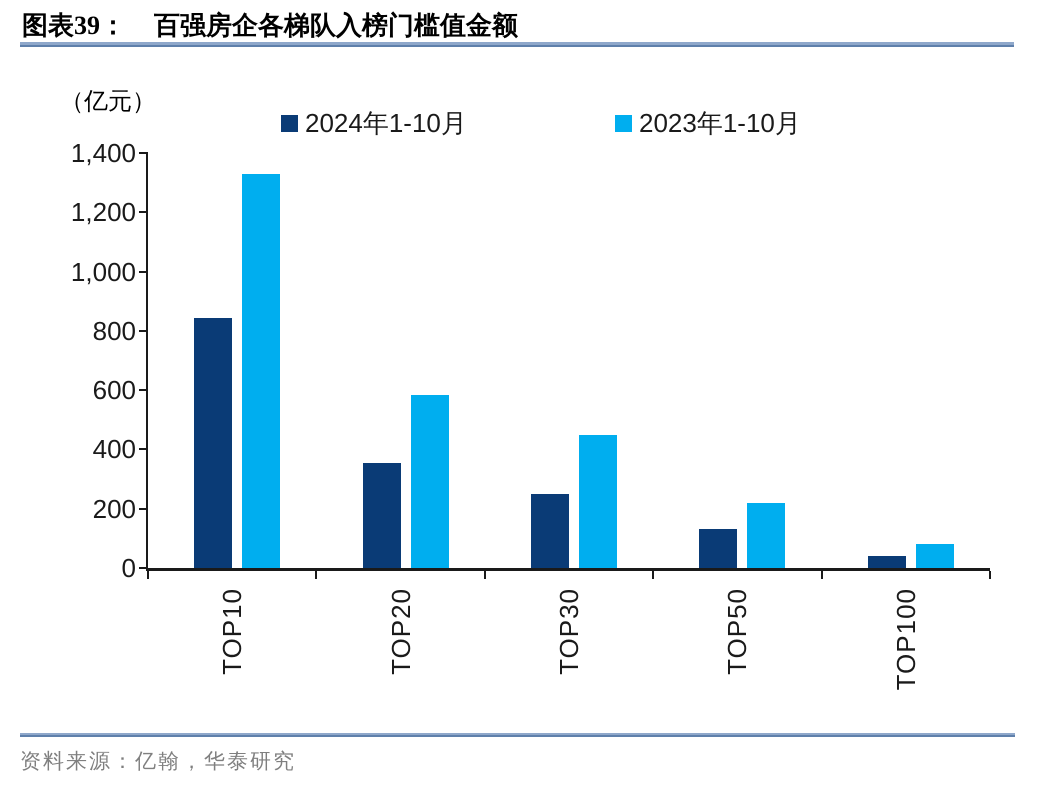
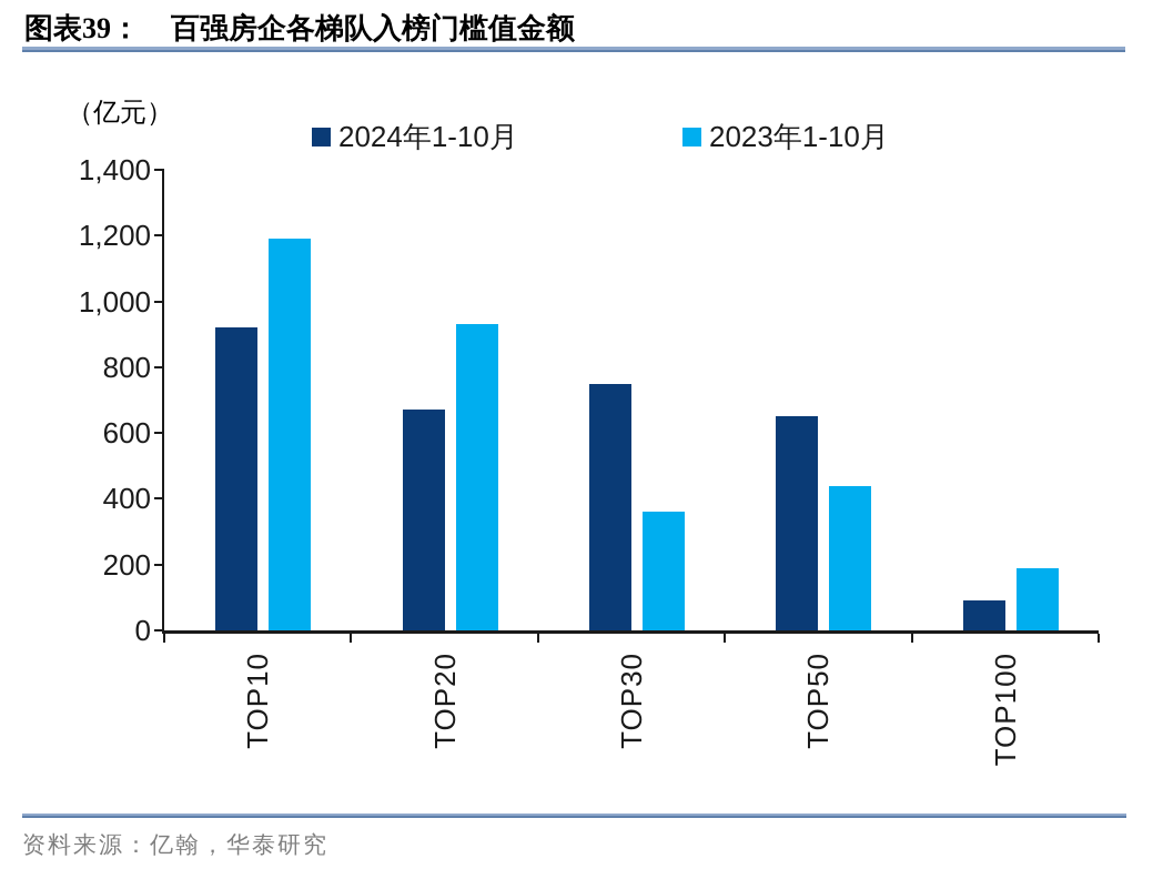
2024年1-10月/TOP10: 840 -> 920
2023年1-10月/TOP10: 1330 -> 1190
2024年1-10月/TOP20: 360 -> 670
2023年1-10月/TOP20: 580 -> 930
2024年1-10月/TOP30: 250 -> 750
2023年1-10月/TOP30: 450 -> 360
2024年1-10月/TOP50: 130 -> 650
2023年1-10月/TOP50: 220 -> 440
2024年1-10月/TOP100: 40 -> 90
2023年1-10月/TOP100: 80 -> 190
